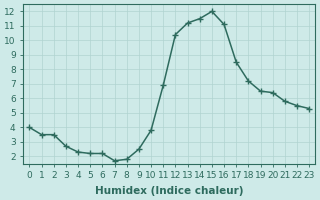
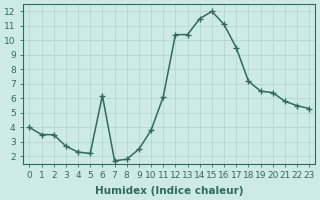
6: 2.2 -> 6.2
11: 6.9 -> 6.1
13: 11.2 -> 10.4
17: 8.5 -> 9.5
